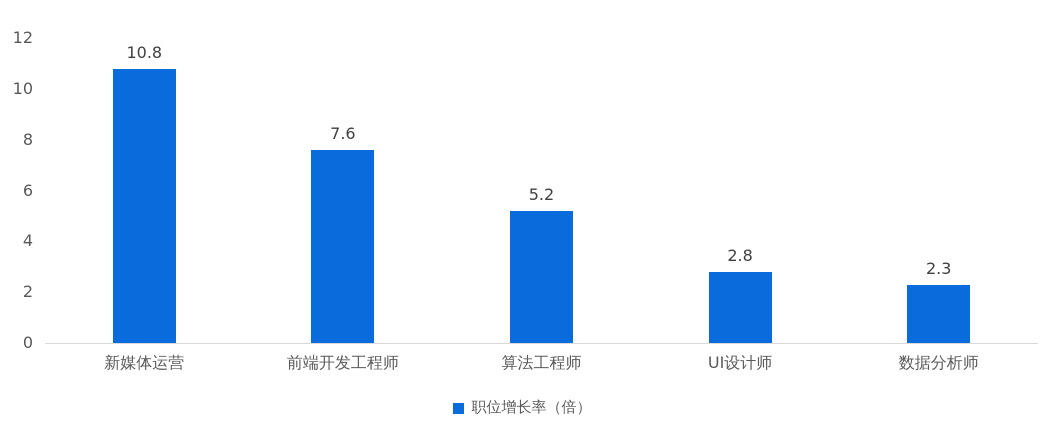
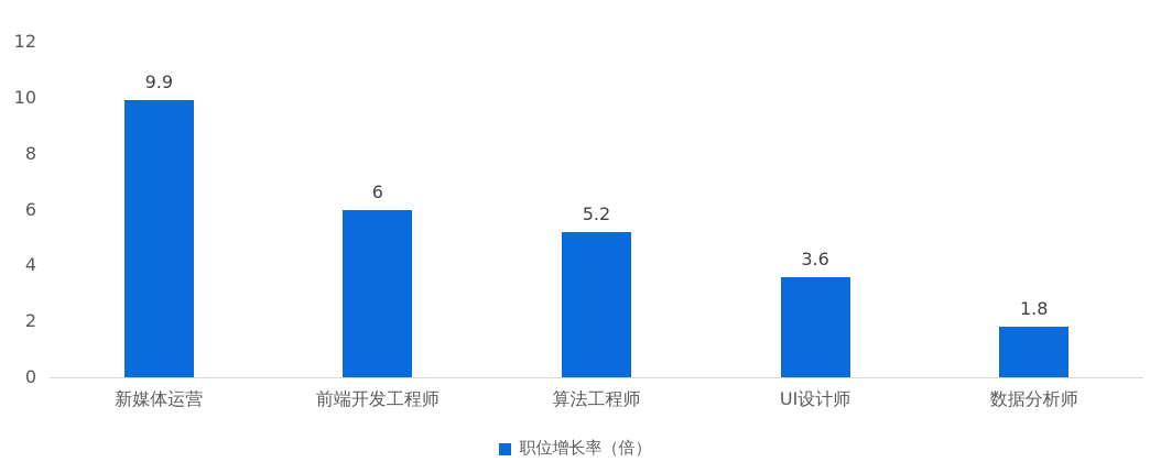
新媒体运营: 10.8 -> 9.9
前端开发工程师: 7.6 -> 6
UI设计师: 2.8 -> 3.6
数据分析师: 2.3 -> 1.8
